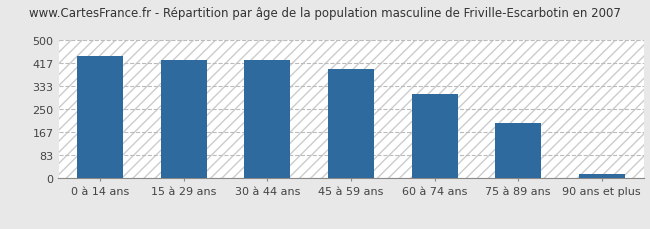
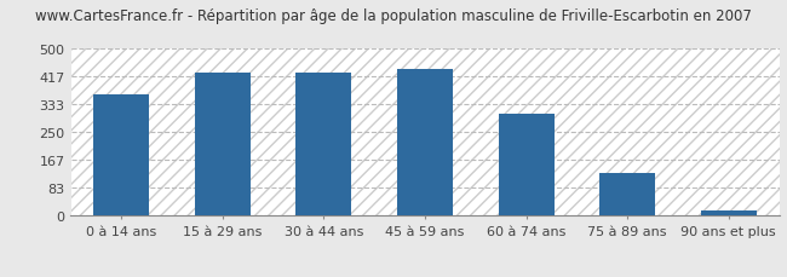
0 à 14 ans: 445 -> 362
45 à 59 ans: 395 -> 441
75 à 89 ans: 200 -> 130
